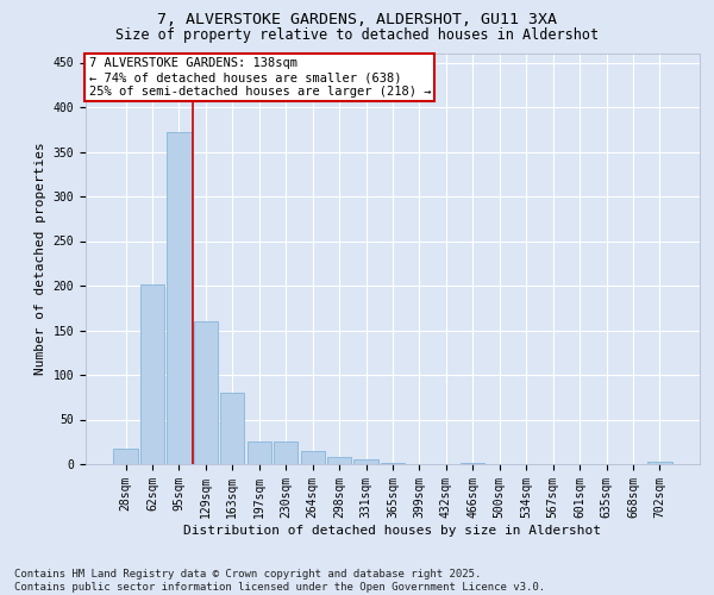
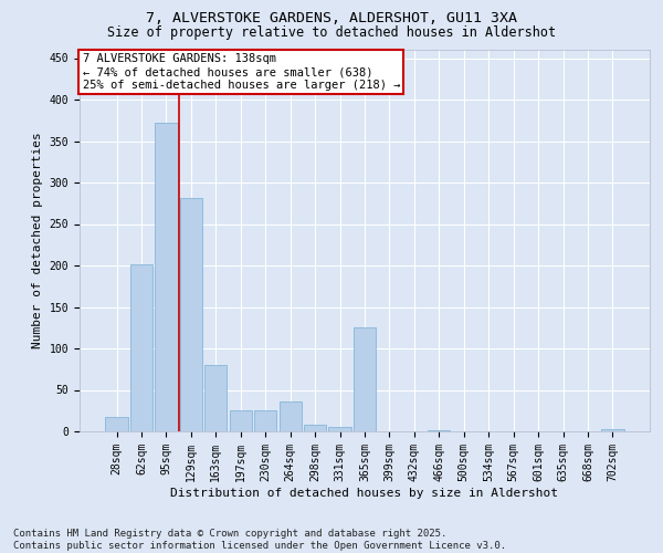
129sqm: 160 -> 282
264sqm: 15 -> 36
365sqm: 2 -> 126
